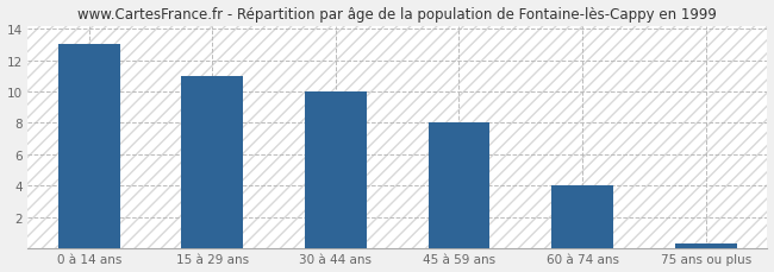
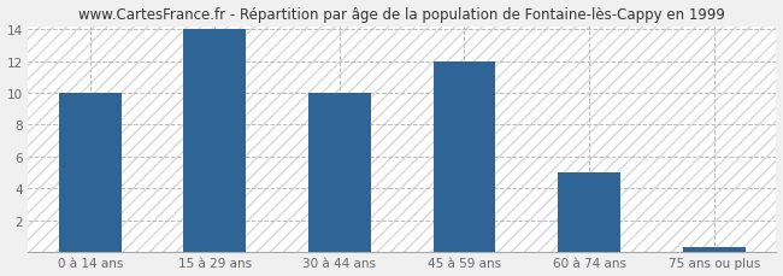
0 à 14 ans: 13.0 -> 10.0
15 à 29 ans: 11.0 -> 14.0
45 à 59 ans: 8.0 -> 12.0
60 à 74 ans: 4.0 -> 5.0
